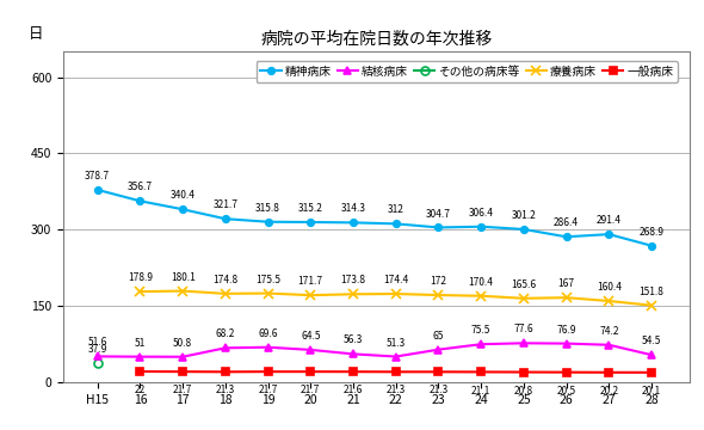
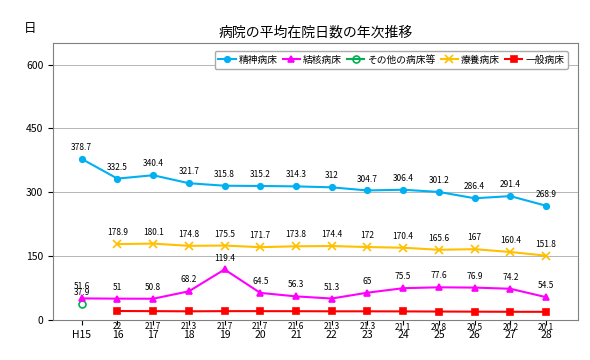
精神病床/16: 356.7 -> 332.5
結核病床/19: 69.6 -> 119.4
